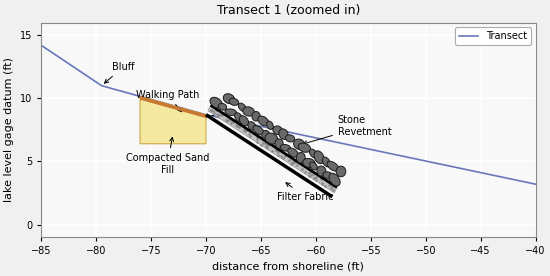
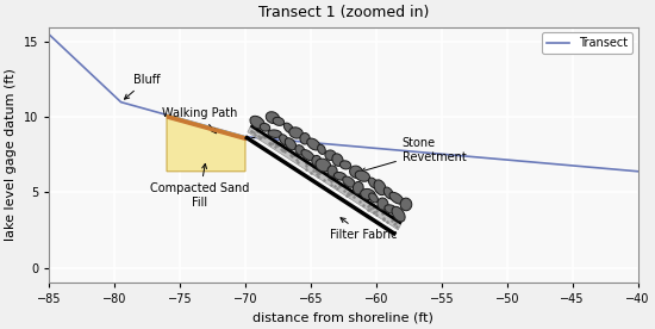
−85: 14.2 -> 15.5
−40: 3.2 -> 6.4
